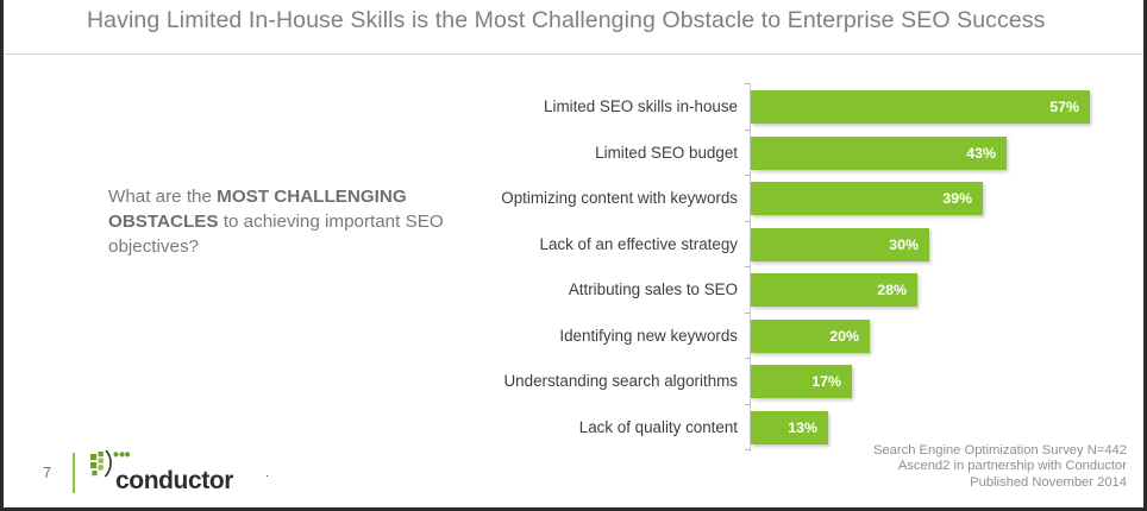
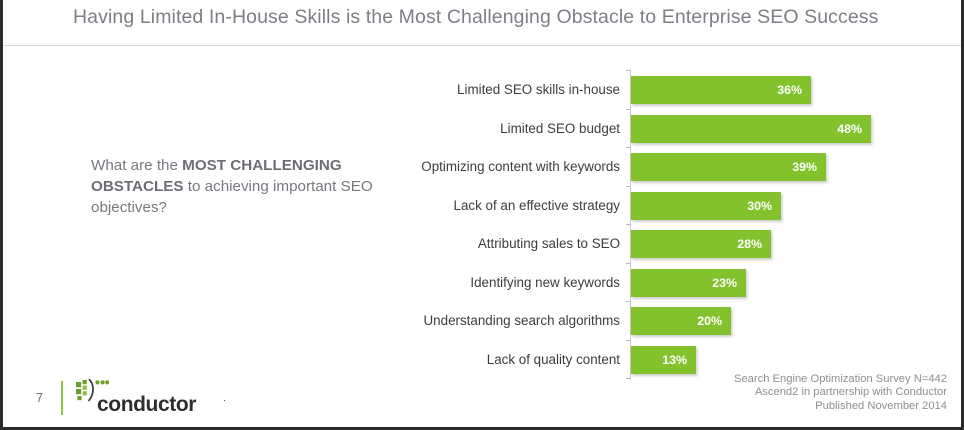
Limited SEO skills in-house: 57% -> 36%
Limited SEO budget: 43% -> 48%
Identifying new keywords: 20% -> 23%
Understanding search algorithms: 17% -> 20%
